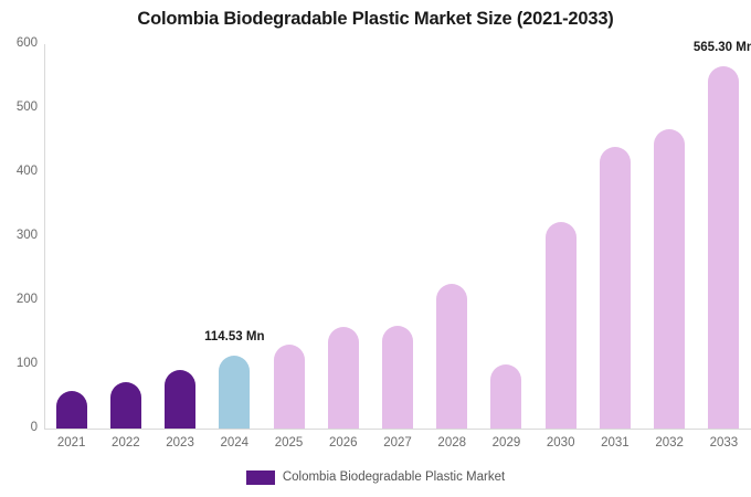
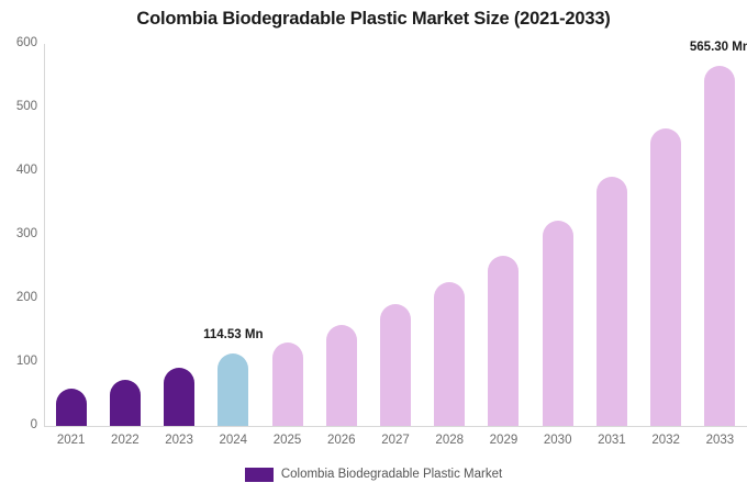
2027: 160 -> 190
2029: 100 -> 270
2031: 440 -> 390
